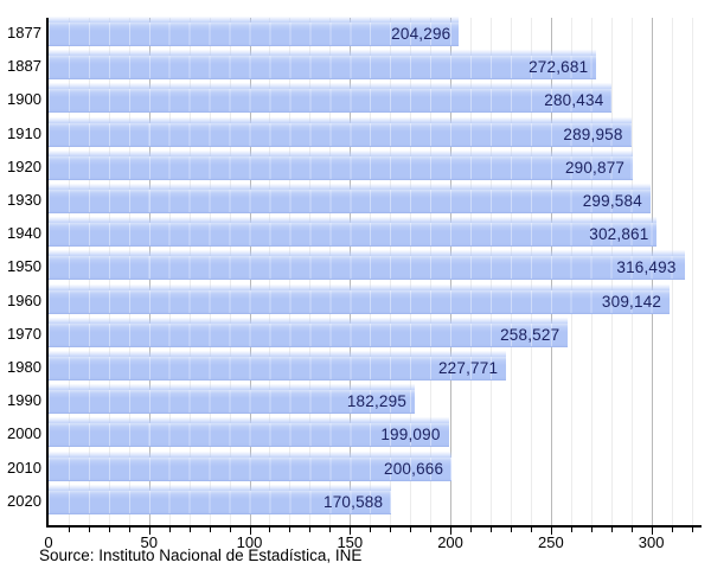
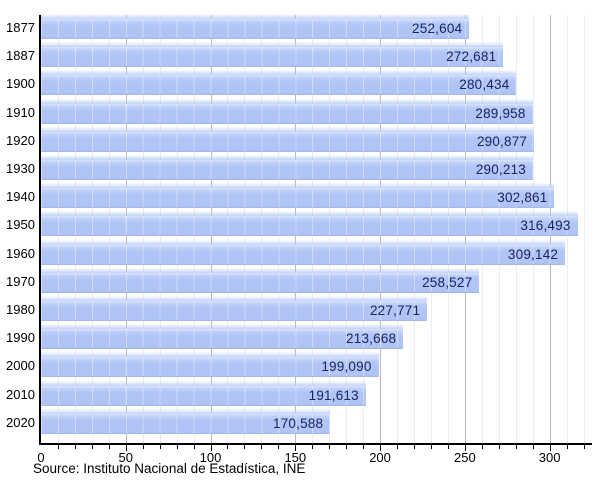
1877: 204,296 -> 252,604
1930: 299,584 -> 290,213
1990: 182,295 -> 213,668
2010: 200,666 -> 191,613
